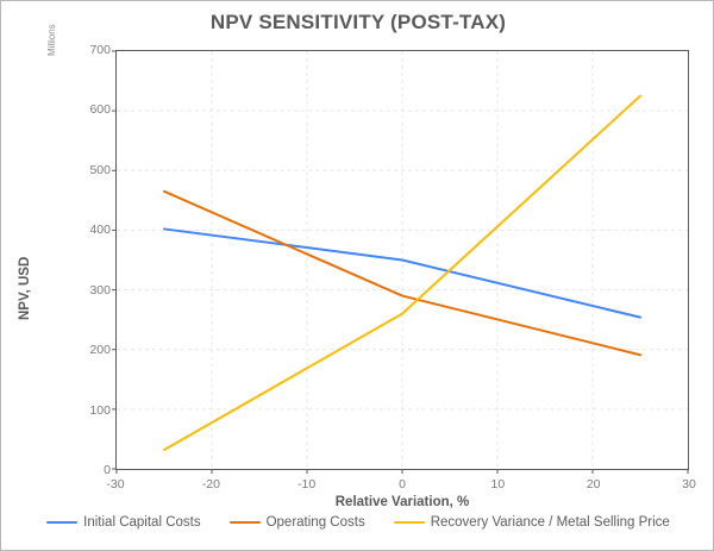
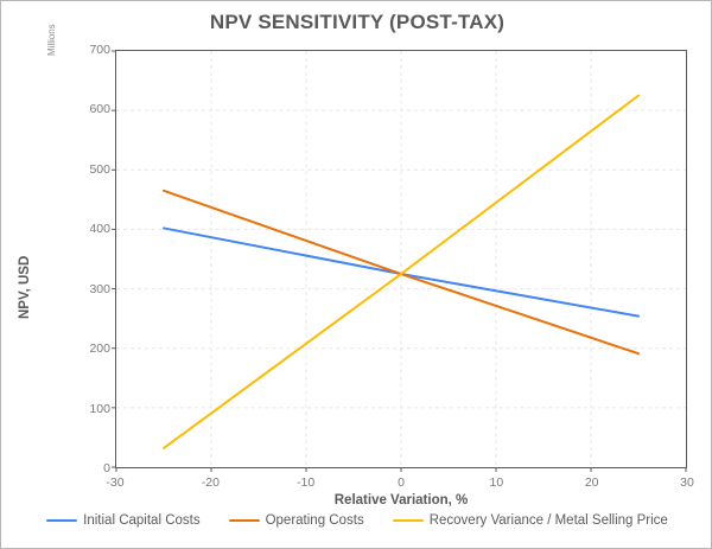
Initial Capital Costs/0: 350 -> 320
Operating Costs/0: 290 -> 320
Recovery Variance / Metal Selling Price/0: 260 -> 320
